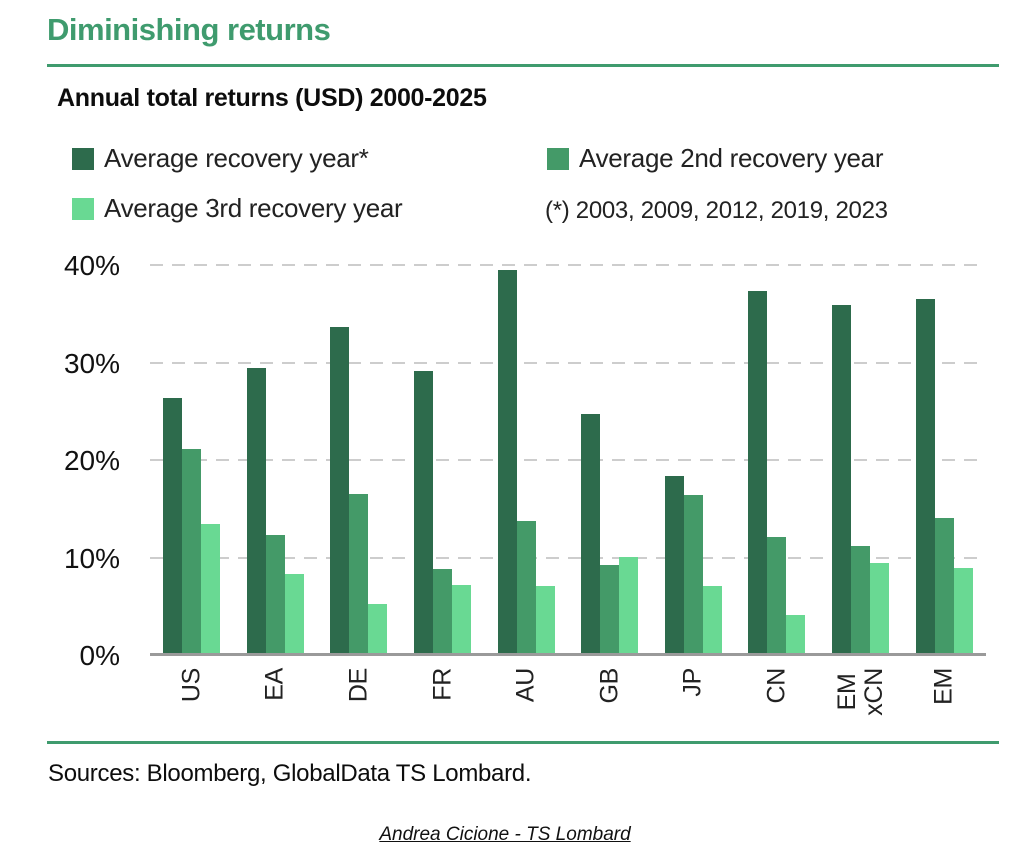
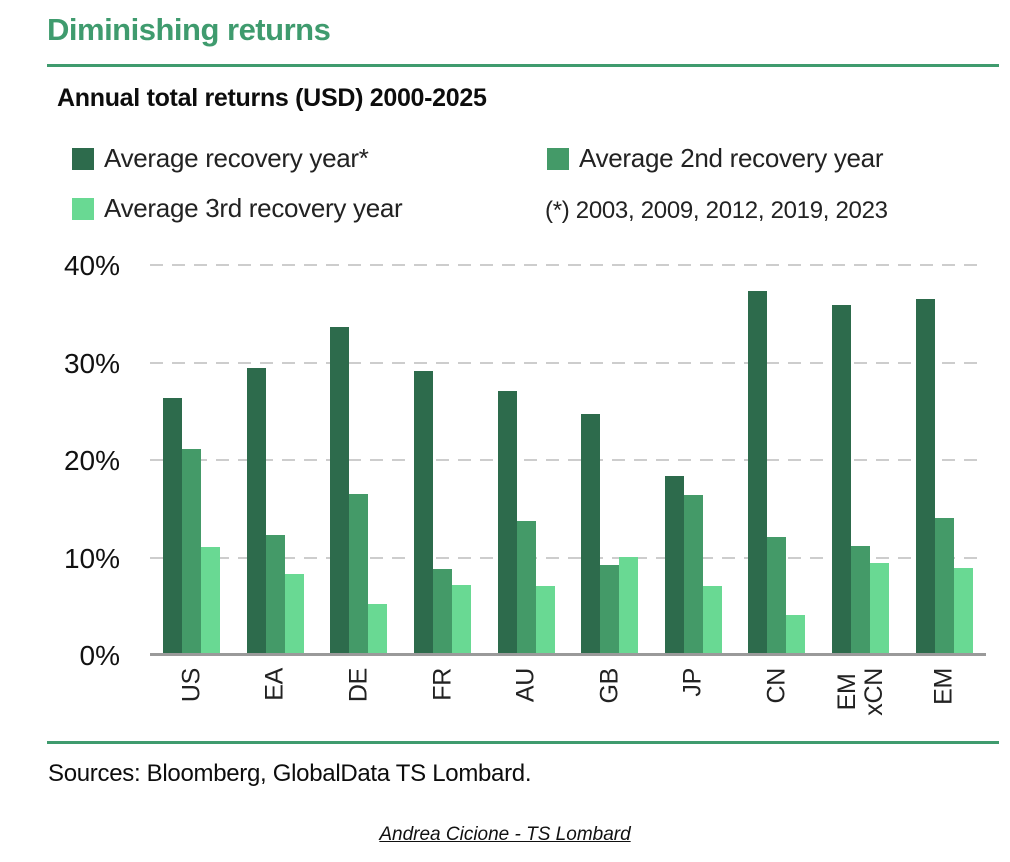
Average 3rd recovery year/US: 13% -> 11%
Average recovery year*/AU: 39% -> 27%
